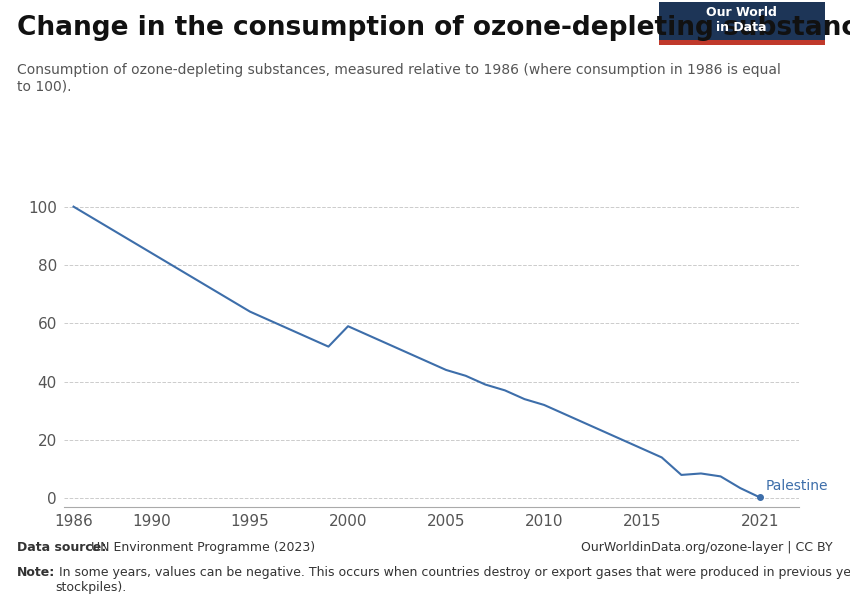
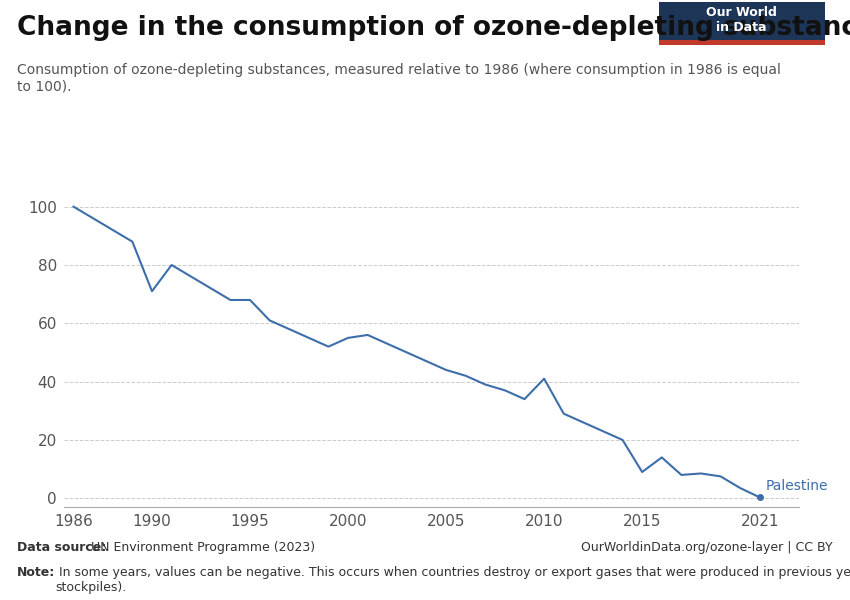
1990: 84.0 -> 71.0
1995: 64.0 -> 68.0
2000: 59.0 -> 55.0
2010: 32.0 -> 41.0
2015: 17.0 -> 9.0
